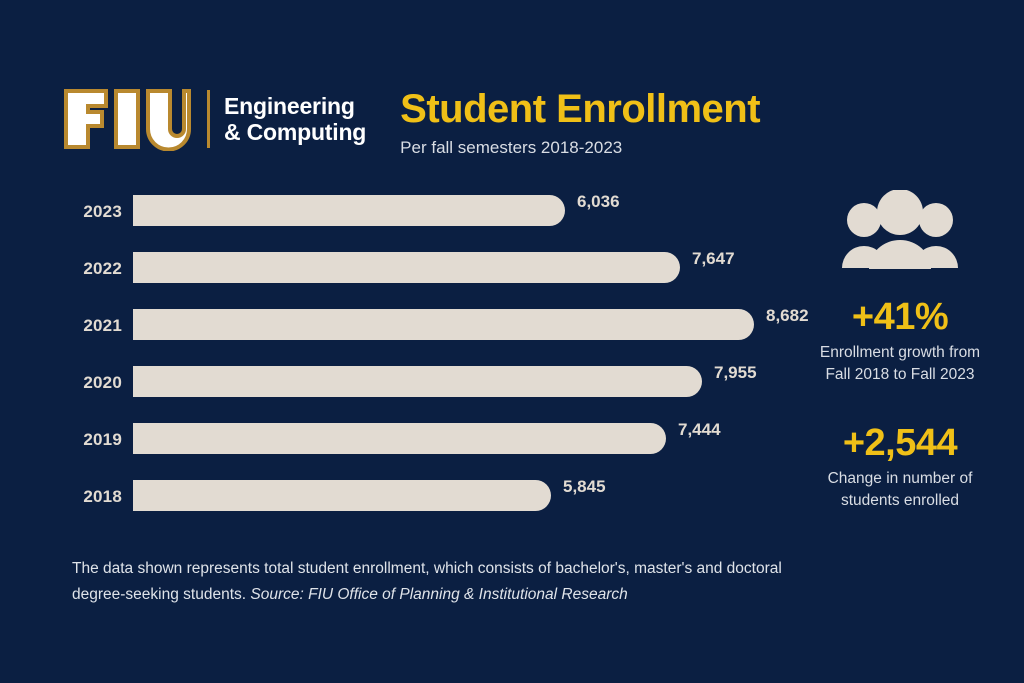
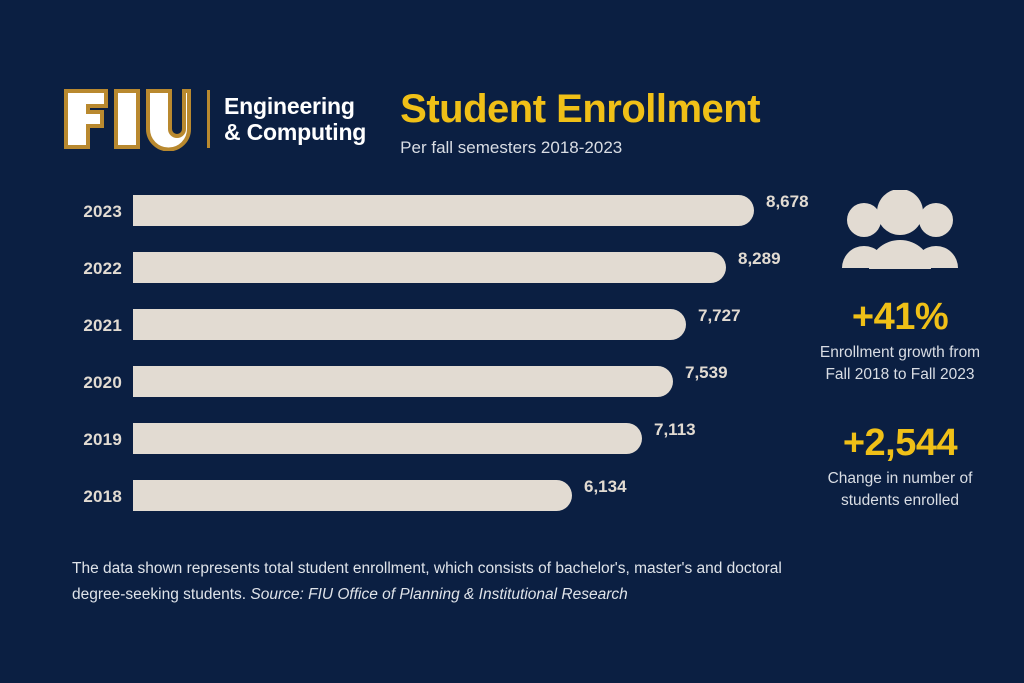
2023: 6,036 -> 8,678
2022: 7,647 -> 8,289
2021: 8,682 -> 7,727
2020: 7,955 -> 7,539
2019: 7,444 -> 7,113
2018: 5,845 -> 6,134
